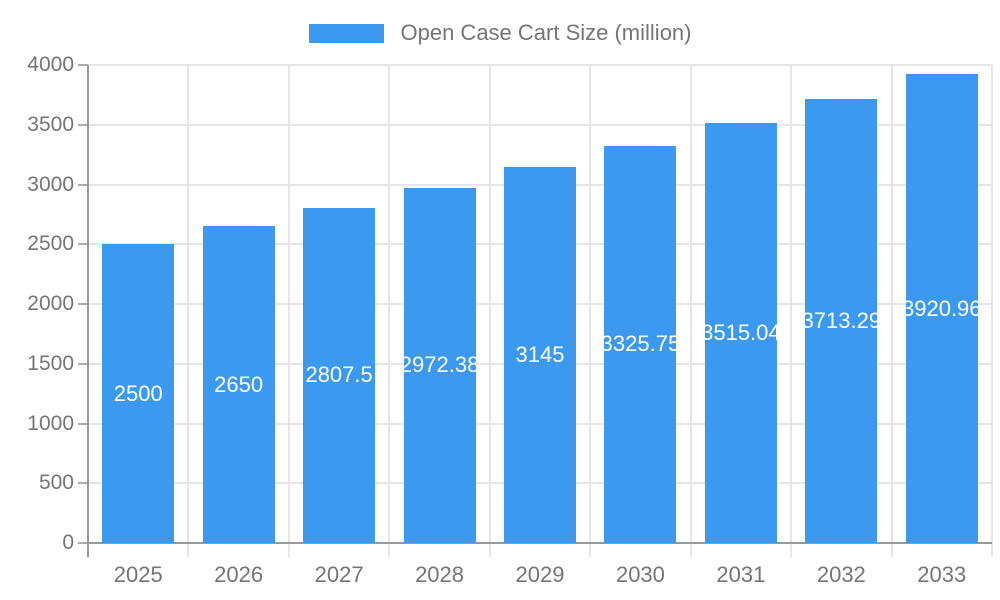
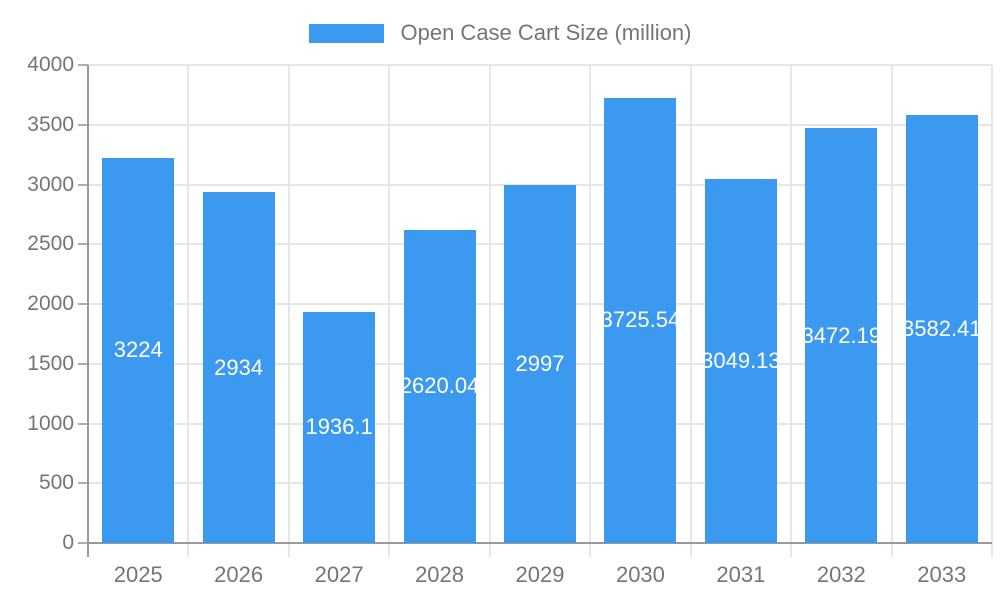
2025: 2500 -> 3224
2026: 2650 -> 2934
2027: 2807.5 -> 1936.1
2028: 2972.38 -> 2620.04
2029: 3145 -> 2997
2030: 3325.75 -> 3725.54
2031: 3515.04 -> 3049.13
2032: 3713.29 -> 3472.19
2033: 3920.96 -> 3582.41
